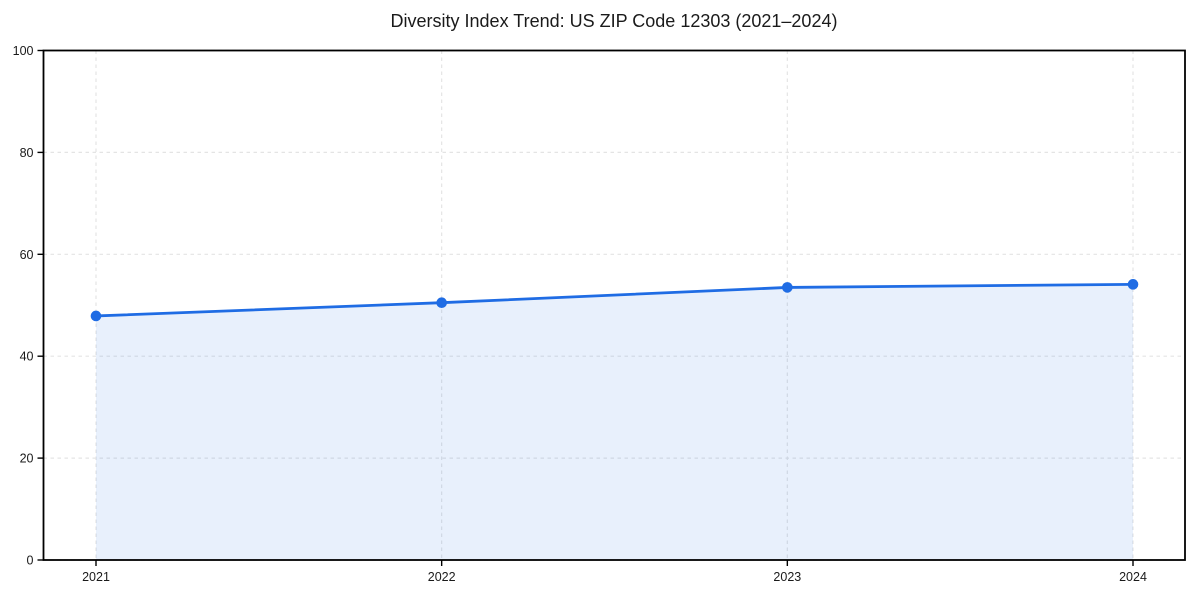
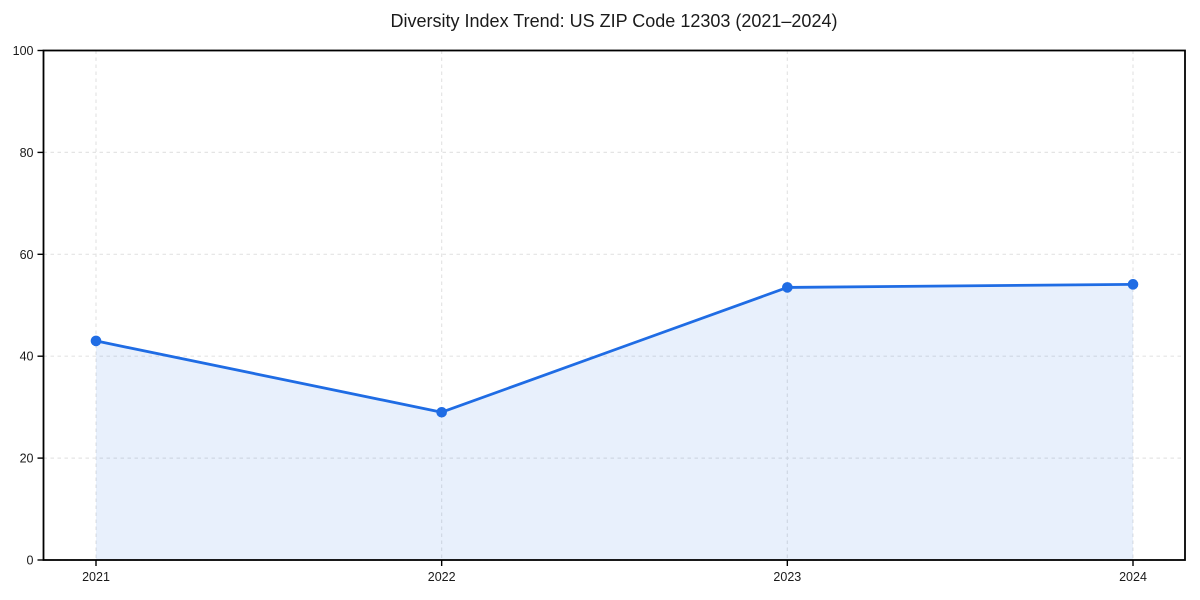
2021: 48 -> 43
2022: 50 -> 29
